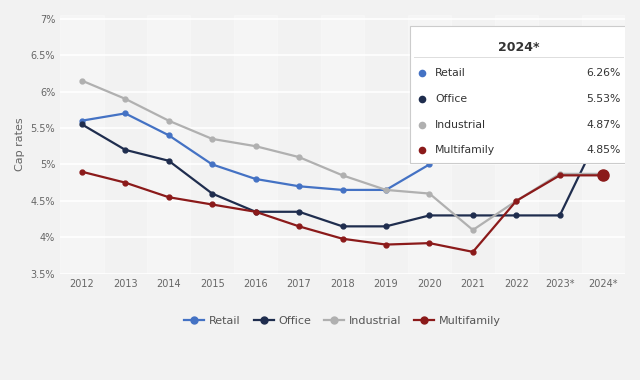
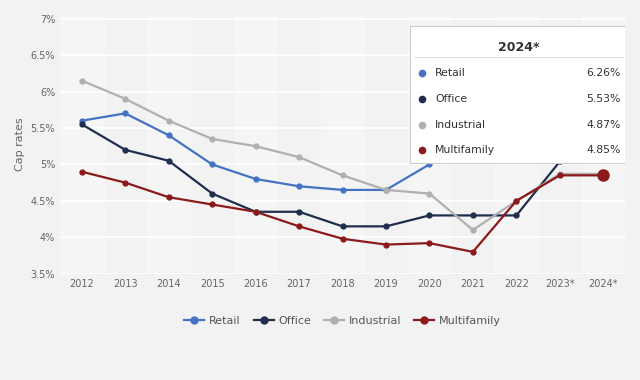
Office/2023*: 4.30% -> 5.04%
